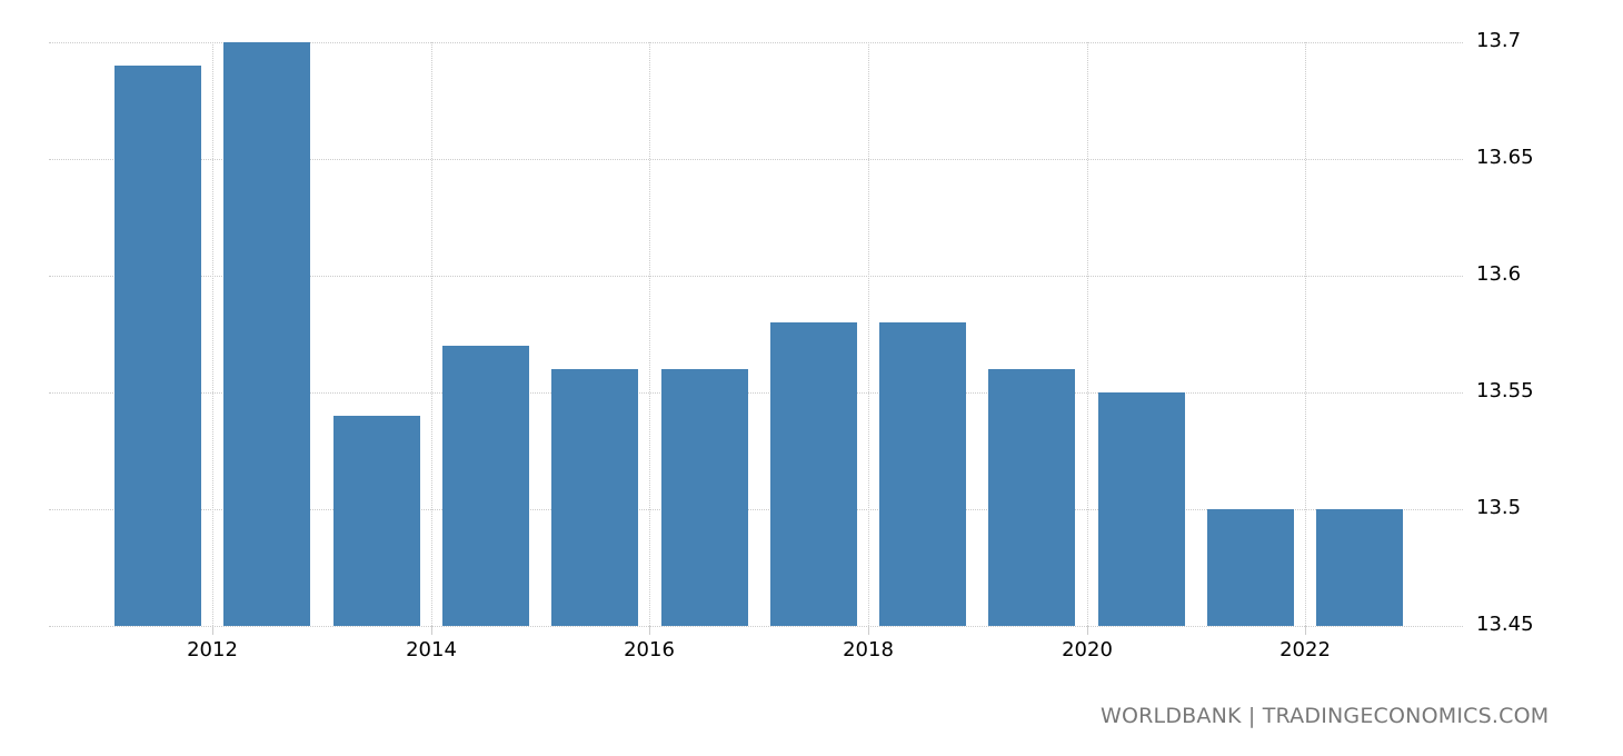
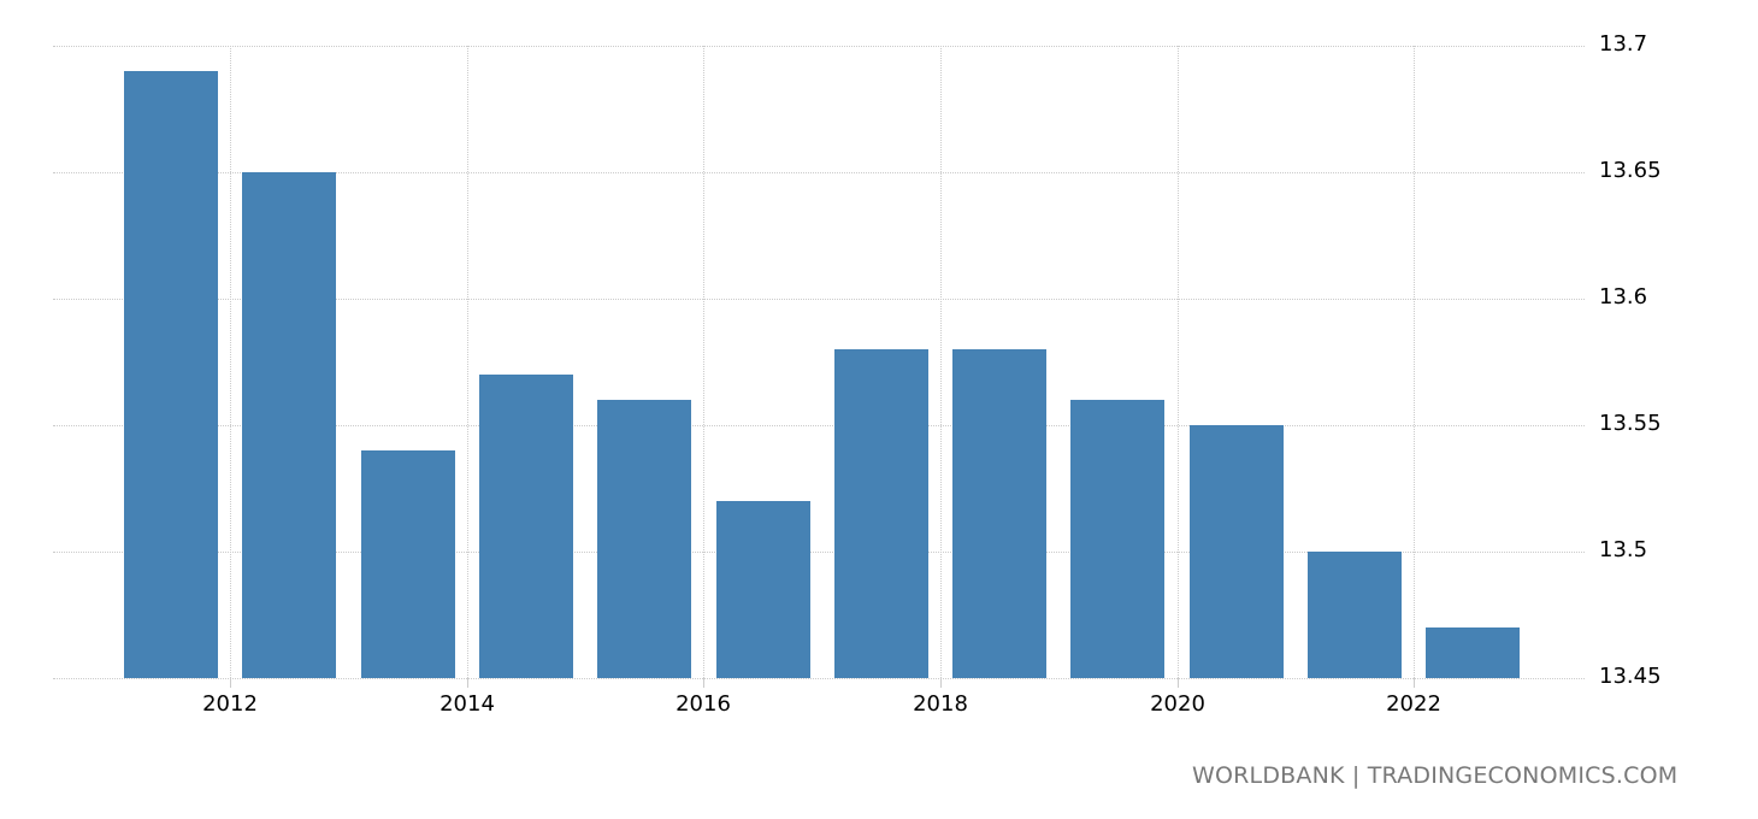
2012: 13.70 -> 13.65
2016: 13.56 -> 13.52
2022: 13.50 -> 13.47
